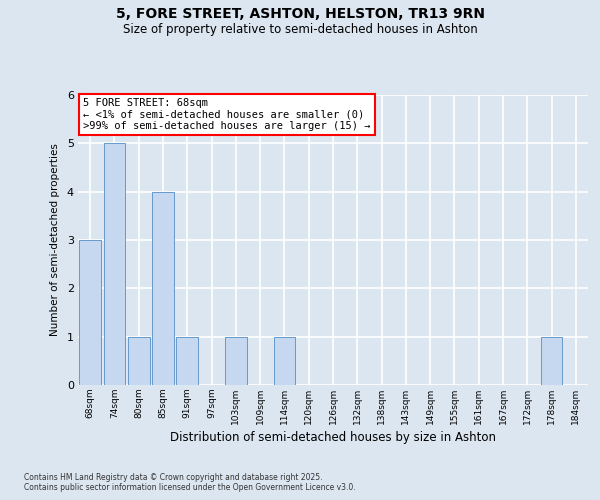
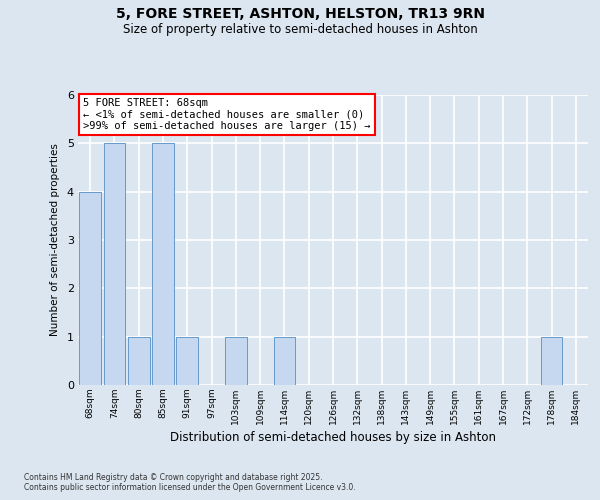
68sqm: 3 -> 4
85sqm: 4 -> 5
